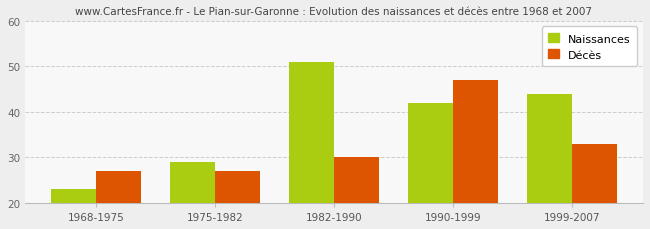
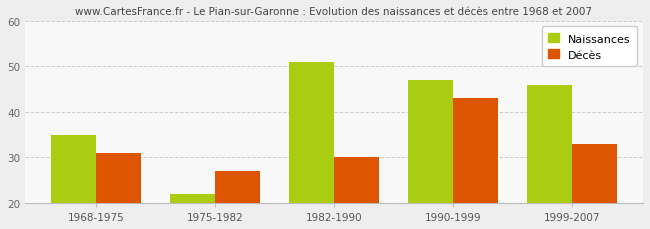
Naissances/1968-1975: 23 -> 35
Décès/1968-1975: 27 -> 31
Naissances/1975-1982: 29 -> 22
Naissances/1990-1999: 42 -> 47
Décès/1990-1999: 47 -> 43
Naissances/1999-2007: 44 -> 46
